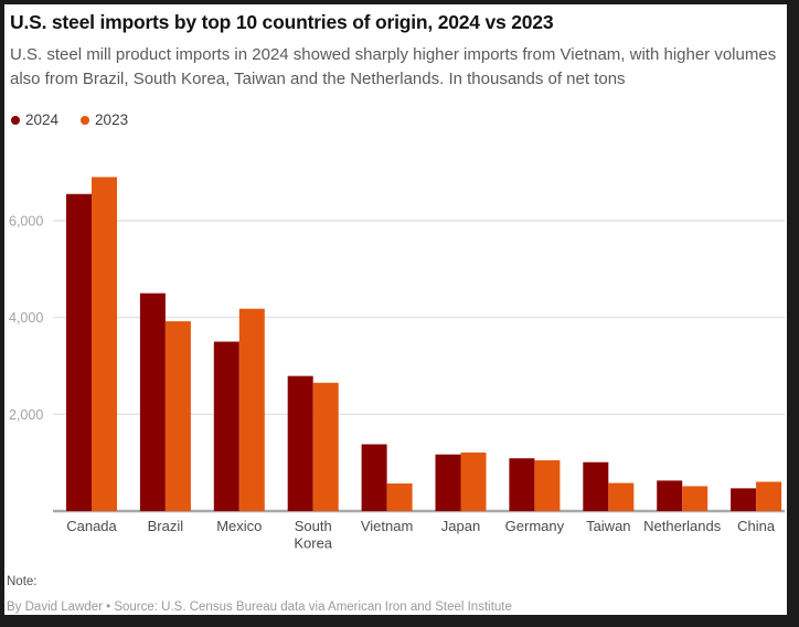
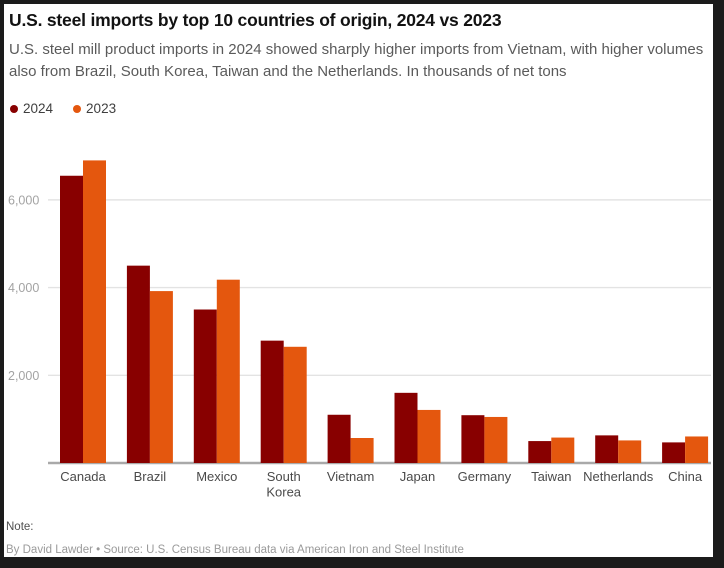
2024/Vietnam: 1400 -> 1100
2024/Japan: 1200 -> 1600
2024/Taiwan: 1000 -> 500
